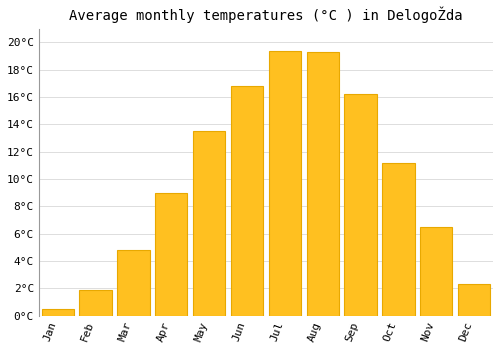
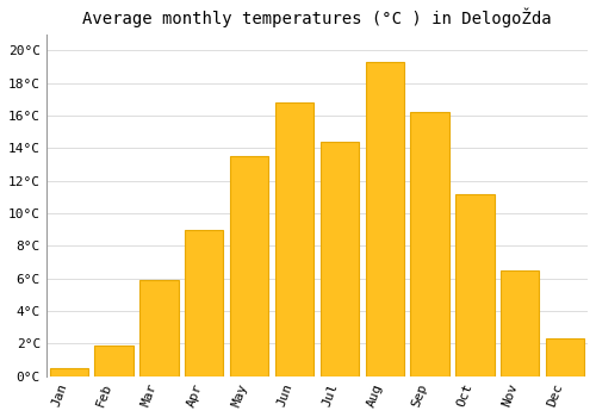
Mar: 4.8°C -> 5.9°C
Jul: 19.4°C -> 14.4°C
